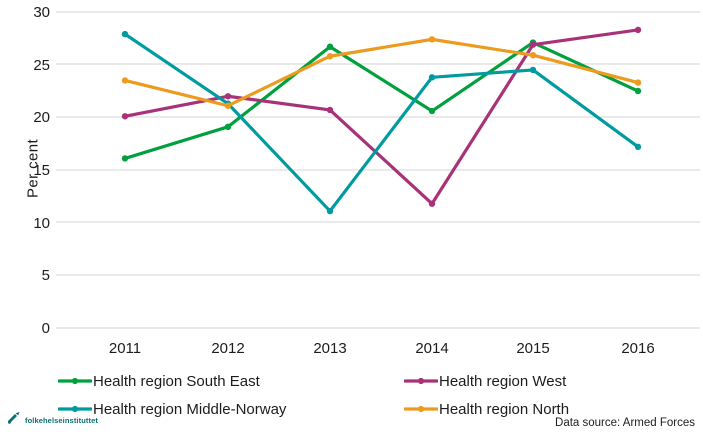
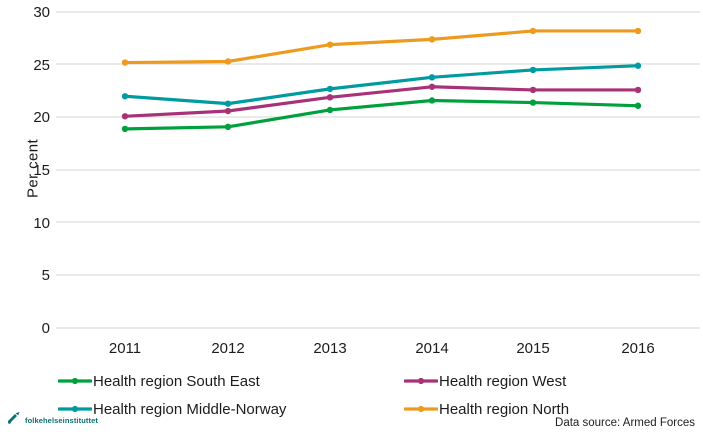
Health region South East/2011: 16.1 -> 18.9
Health region Middle-Norway/2011: 27.9 -> 22.0
Health region North/2011: 23.5 -> 25.2
Health region West/2012: 22.0 -> 20.6
Health region North/2012: 21.1 -> 25.3
Health region South East/2013: 26.7 -> 20.7
Health region West/2013: 20.7 -> 21.9
Health region Middle-Norway/2013: 11.1 -> 22.7
Health region North/2013: 25.8 -> 26.9
Health region South East/2014: 20.6 -> 21.6
Health region West/2014: 11.8 -> 22.9
Health region South East/2015: 27.1 -> 21.4
Health region West/2015: 26.9 -> 22.6
Health region North/2015: 25.9 -> 28.2
Health region South East/2016: 22.5 -> 21.1
Health region West/2016: 28.3 -> 22.6
Health region Middle-Norway/2016: 17.2 -> 24.9
Health region North/2016: 23.3 -> 28.2
